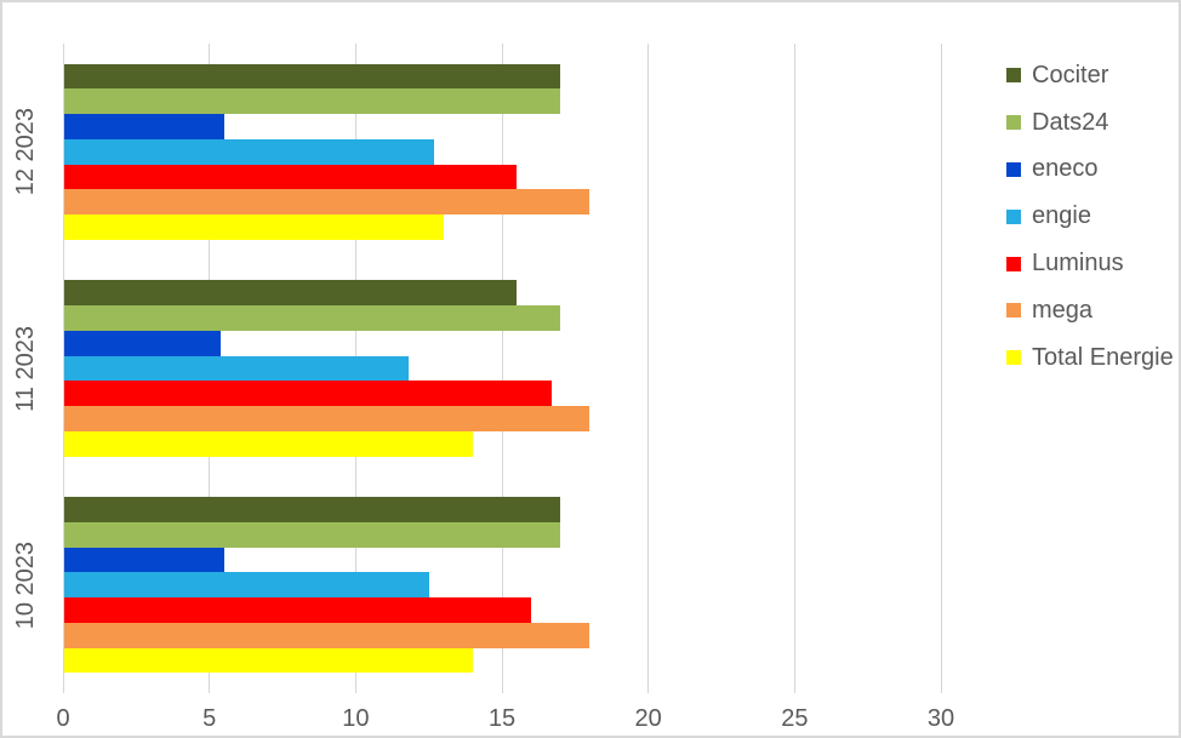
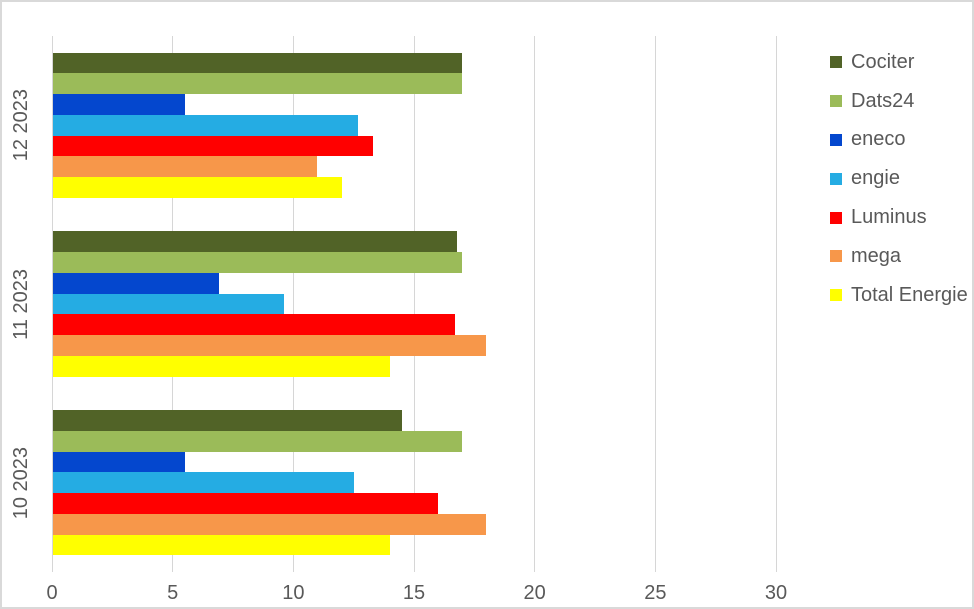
Luminus/12 2023: 15.5 -> 13.3
mega/12 2023: 18 -> 11
Total Energie/12 2023: 13 -> 12
Cociter/11 2023: 15.5 -> 16.8
eneco/11 2023: 5.4 -> 6.9
engie/11 2023: 11.8 -> 9.6
Cociter/10 2023: 17.0 -> 14.5
